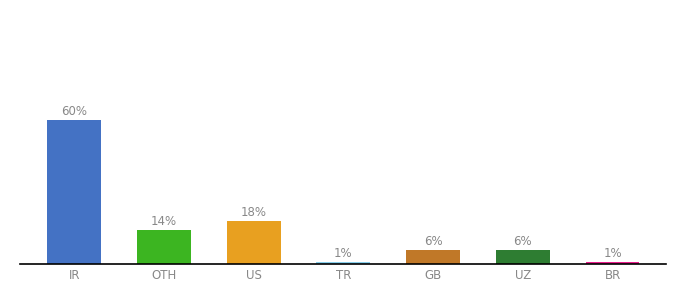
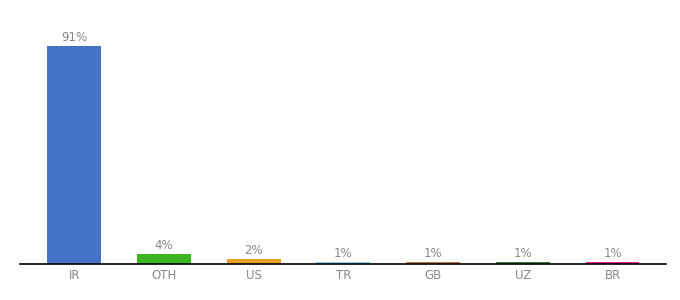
IR: 60% -> 91%
OTH: 14% -> 4%
US: 18% -> 2%
GB: 6% -> 1%
UZ: 6% -> 1%
